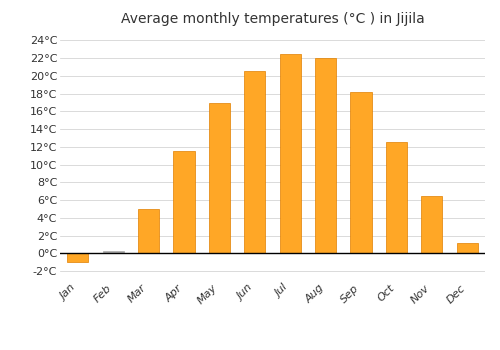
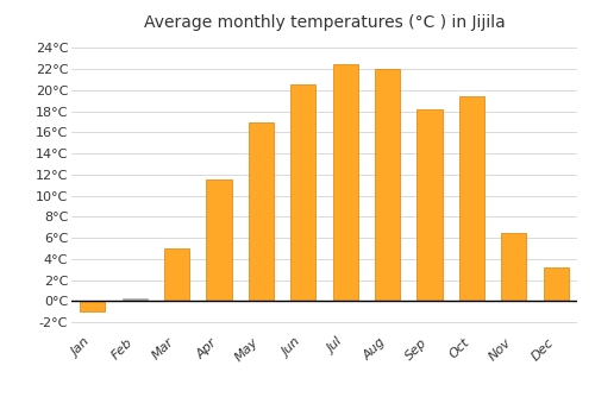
Oct: 12.5°C -> 19.4°C
Dec: 1.2°C -> 3.2°C
